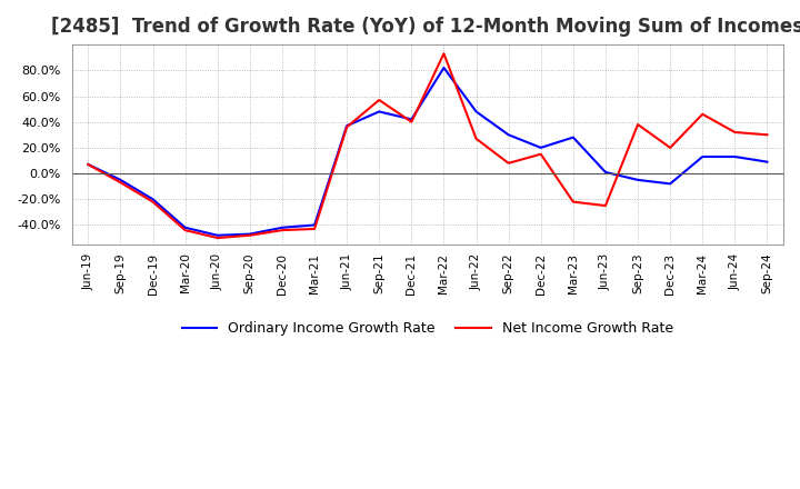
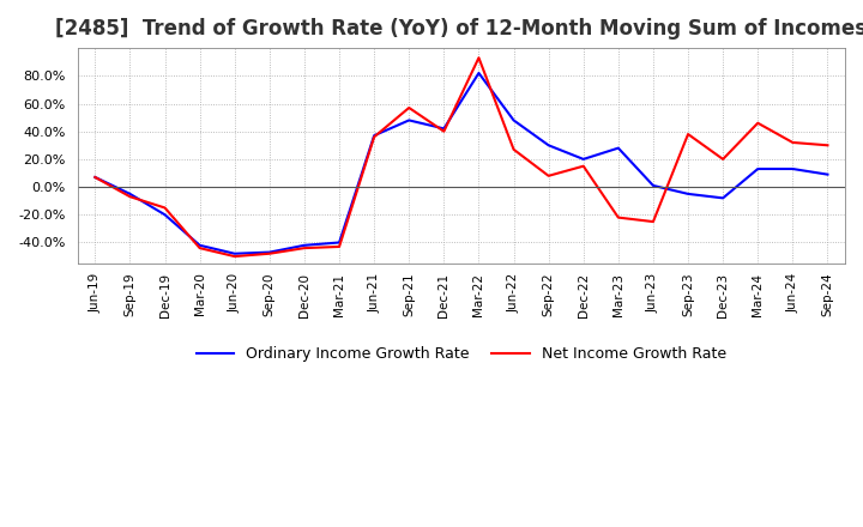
Net Income Growth Rate/Dec-19: -22% -> -15%
